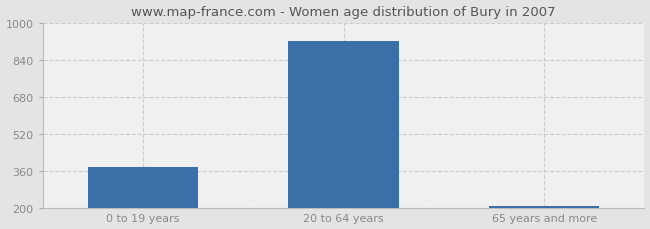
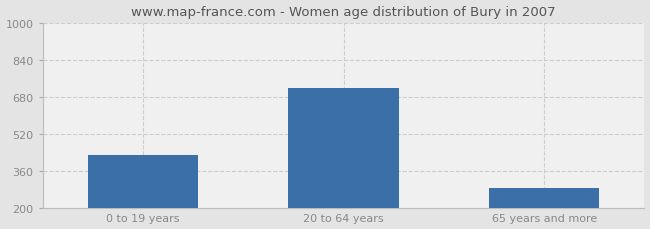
0 to 19 years: 375 -> 430
20 to 64 years: 921 -> 720
65 years and more: 210 -> 285
